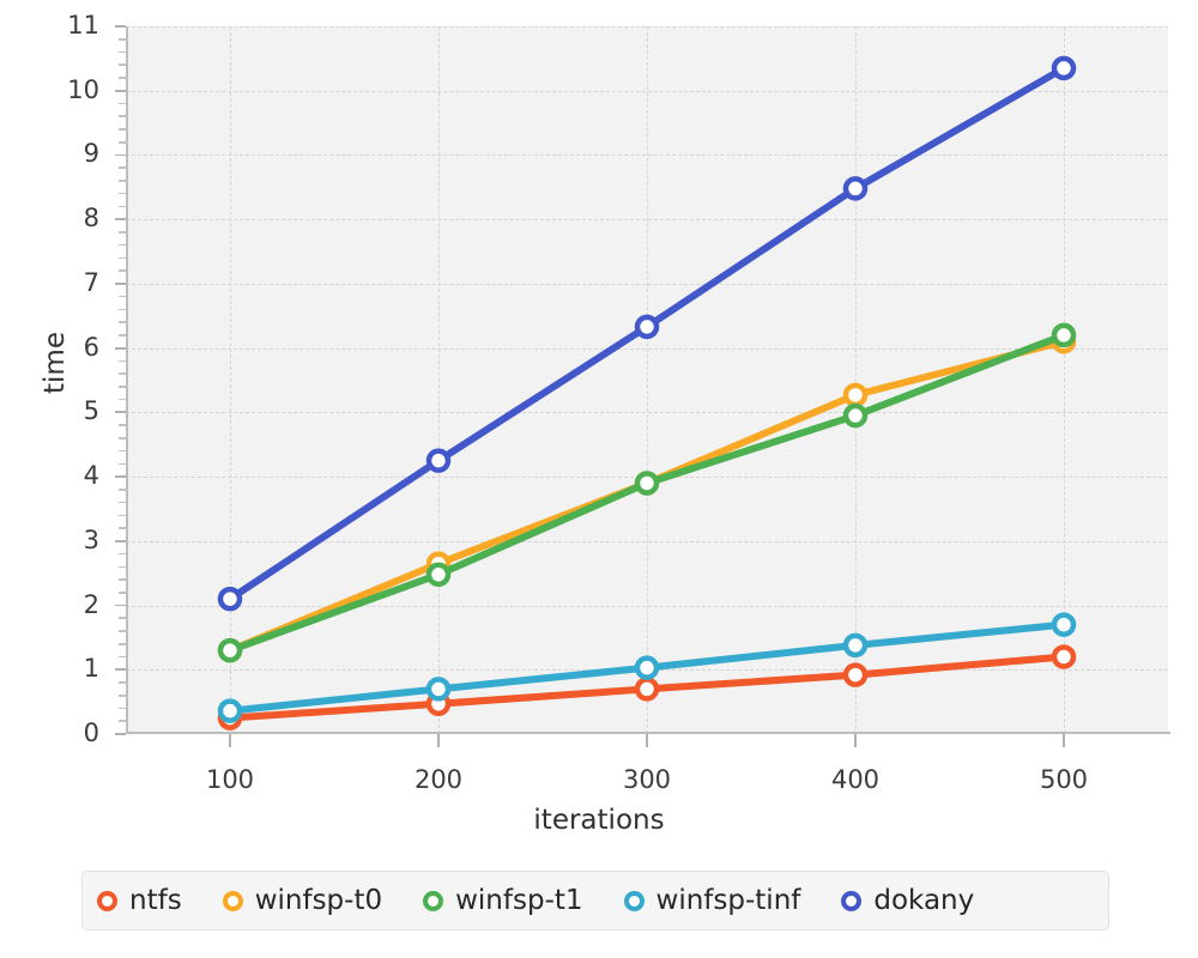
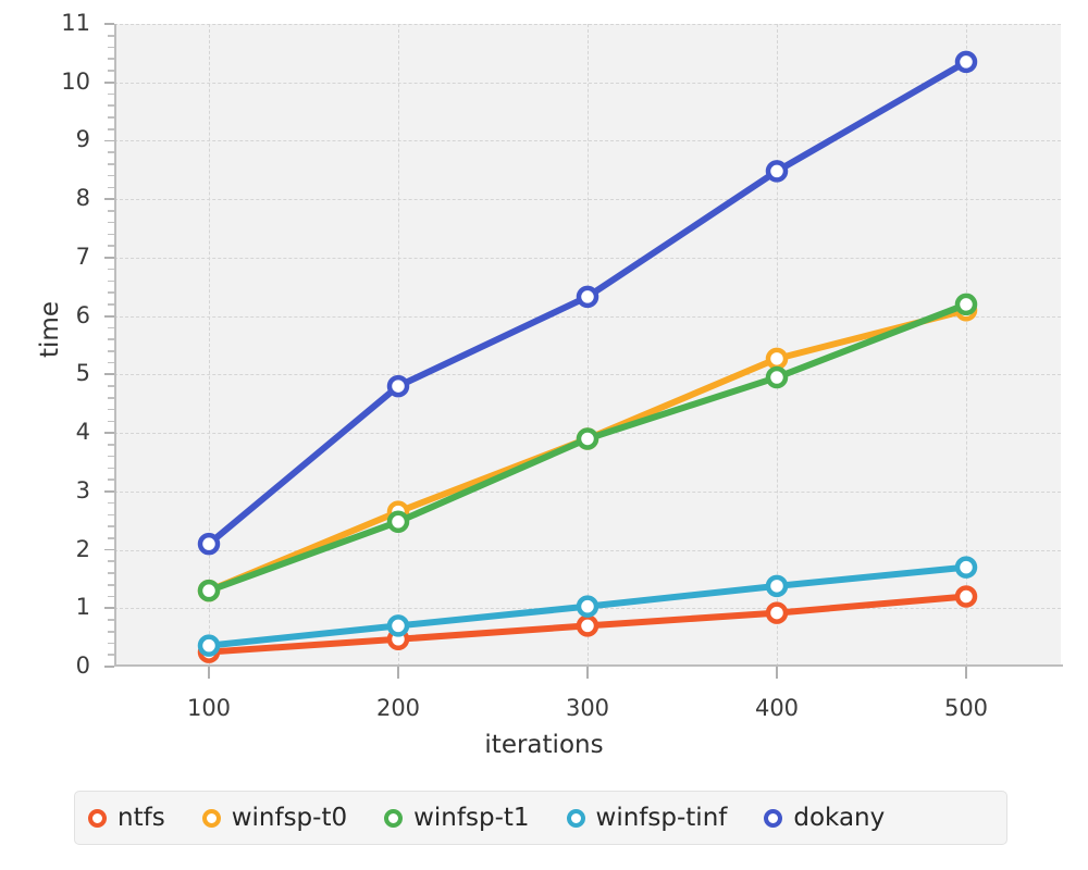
dokany/200: 4.2 -> 4.8
